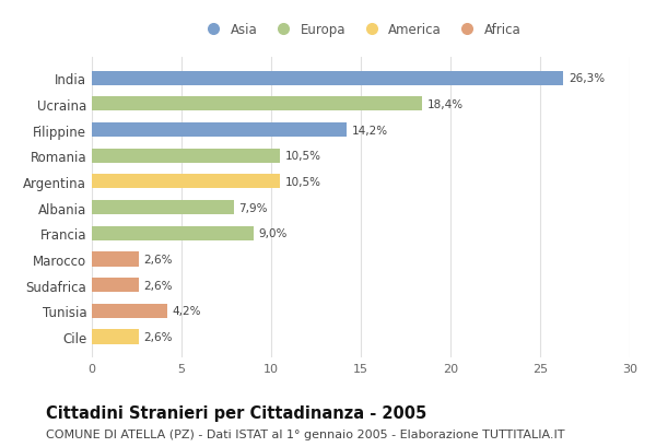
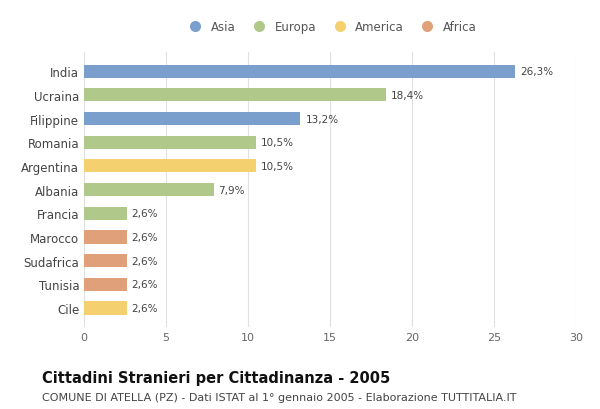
Filippine: 14,2% -> 13,2%
Francia: 9,0% -> 2,6%
Tunisia: 4,2% -> 2,6%
